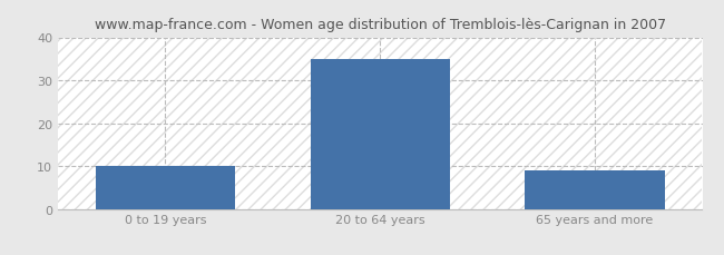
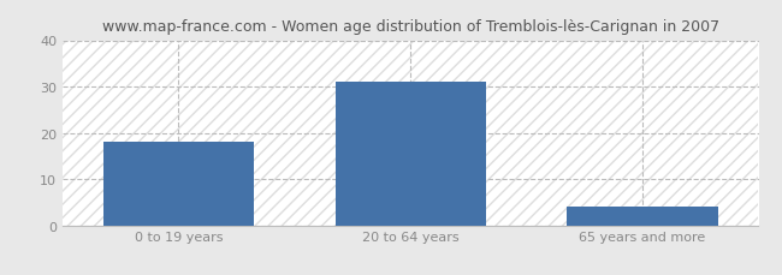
0 to 19 years: 10 -> 18
20 to 64 years: 35 -> 31
65 years and more: 9 -> 4
